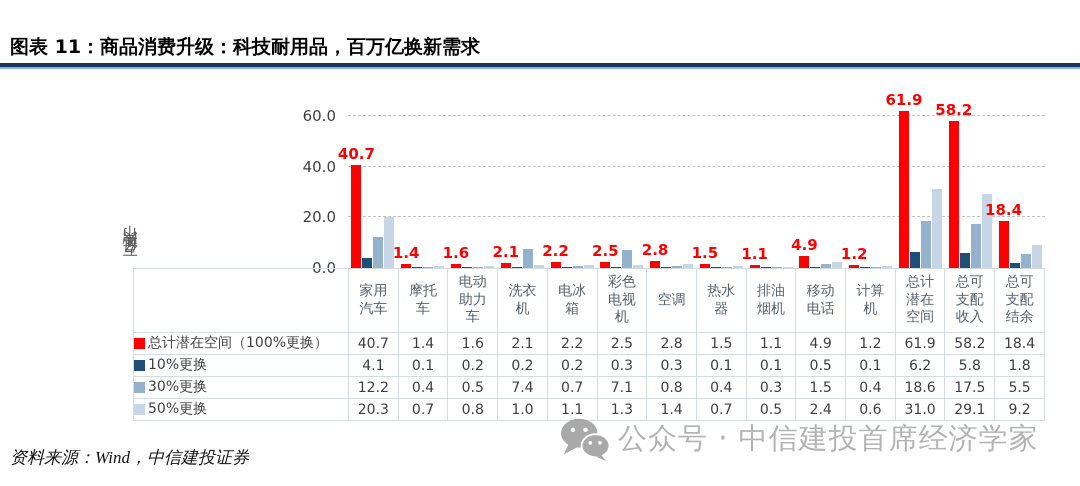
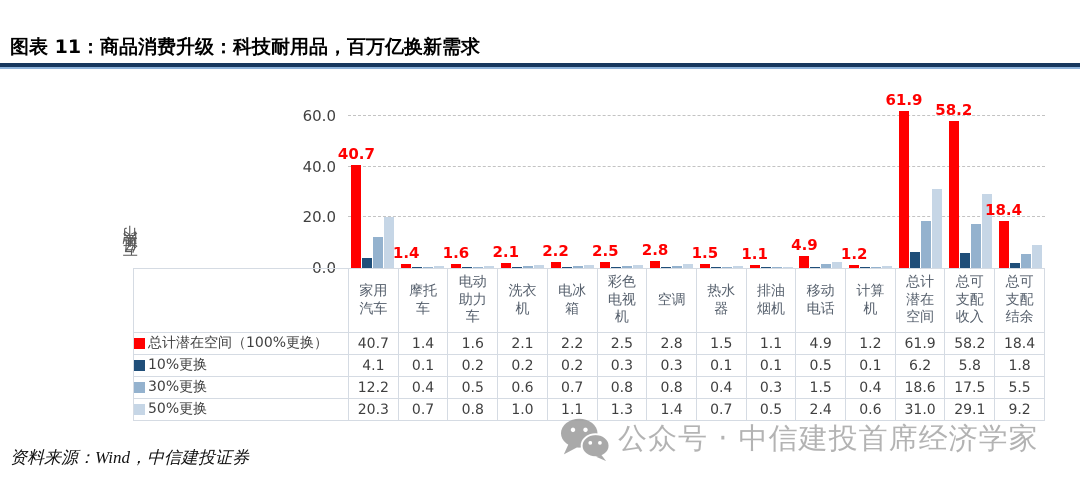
30%更换/洗衣机: 7.4 -> 0.6
30%更换/彩色电视机: 7.1 -> 0.8
